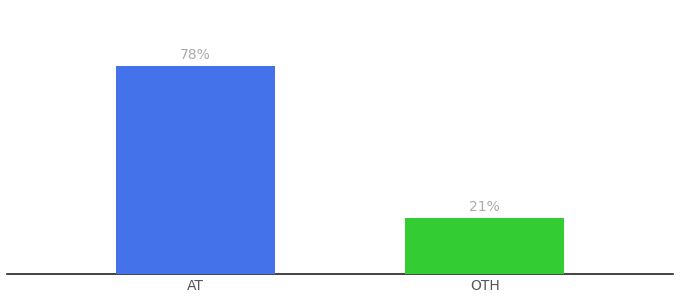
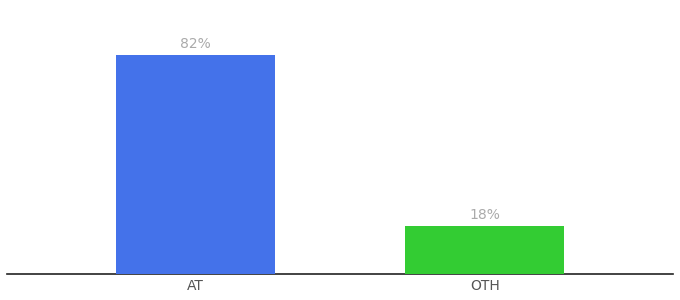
AT: 78% -> 82%
OTH: 21% -> 18%
